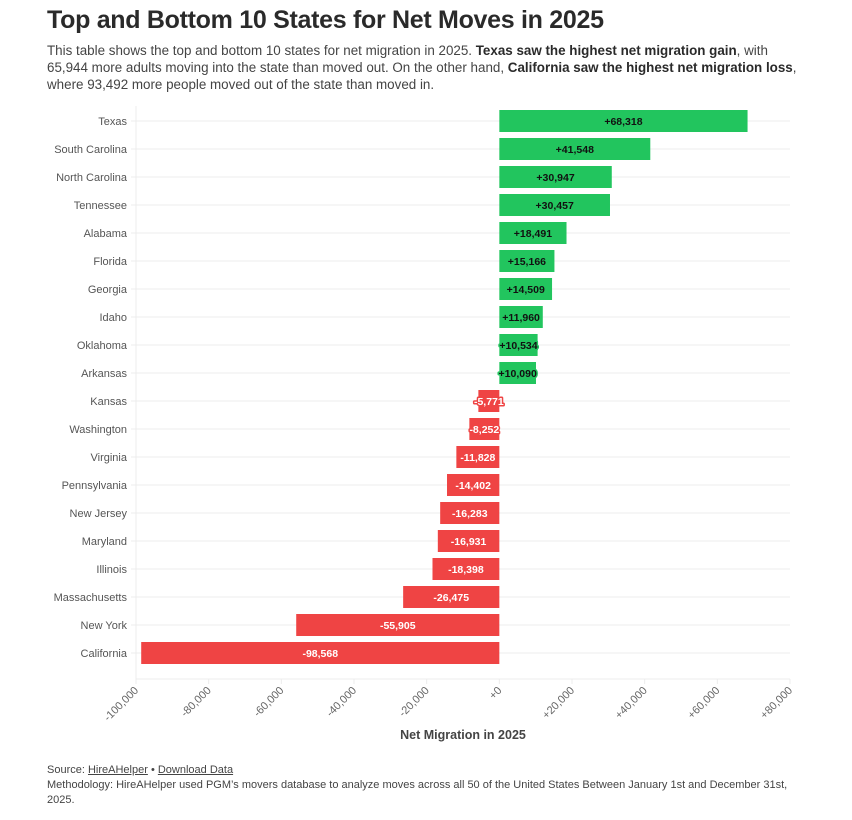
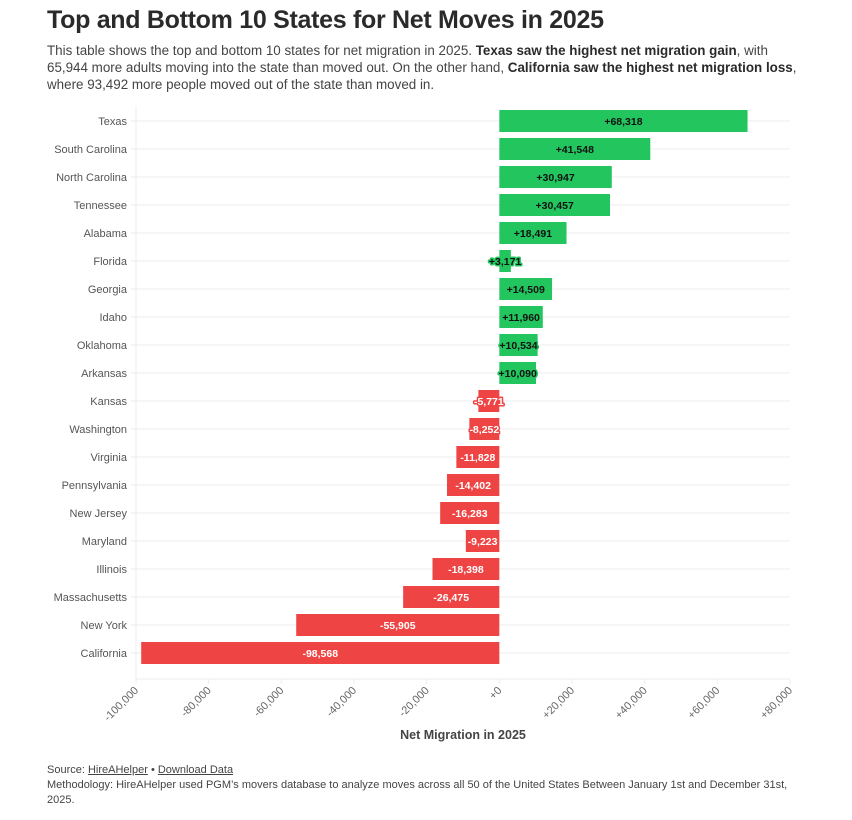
Florida: +15,166 -> +3,171
Maryland: -16,931 -> -9,223
